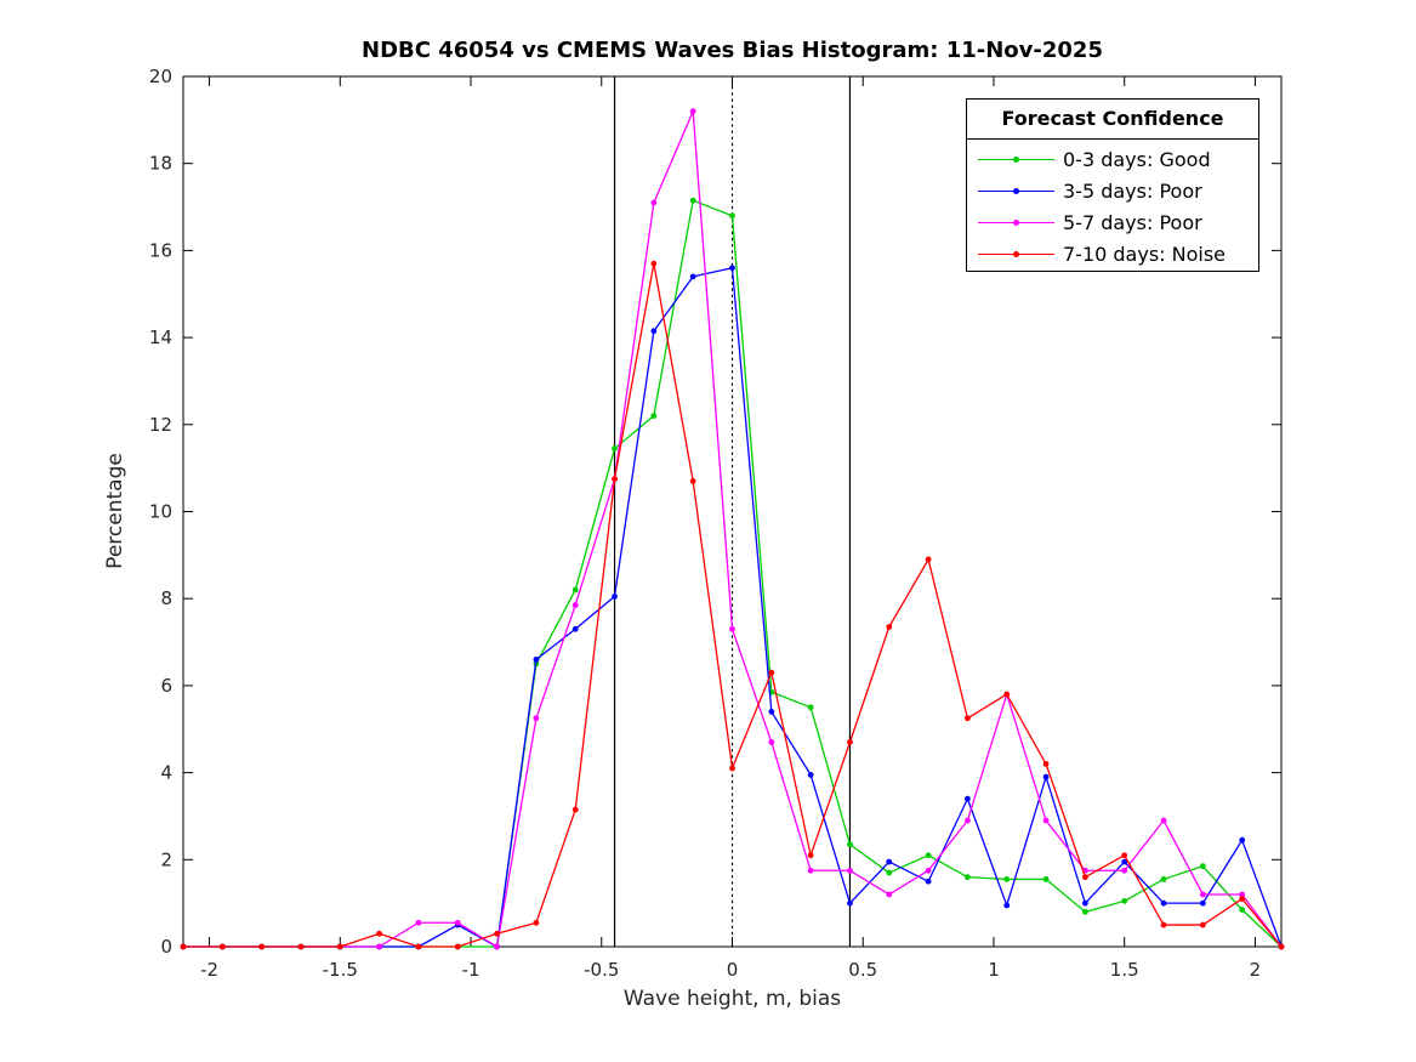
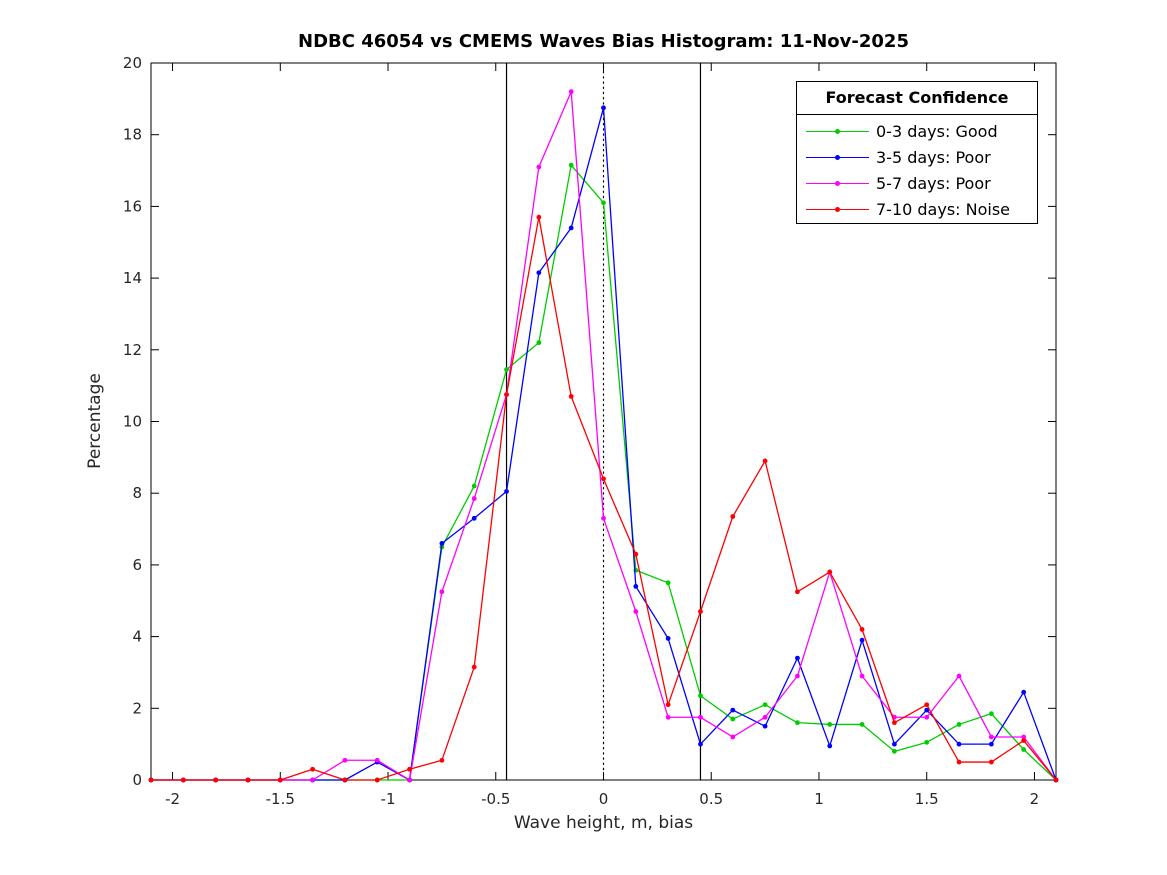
0-3 days: Good/0: 16.8 -> 16.1
3-5 days: Poor/0: 15.6 -> 18.8
7-10 days: Noise/0: 4.1 -> 8.4
